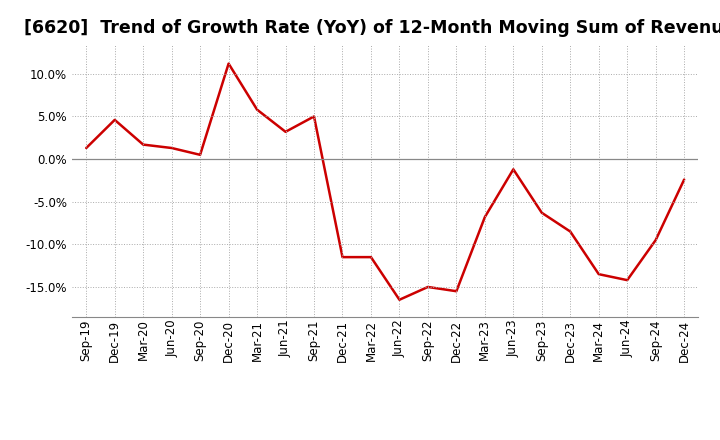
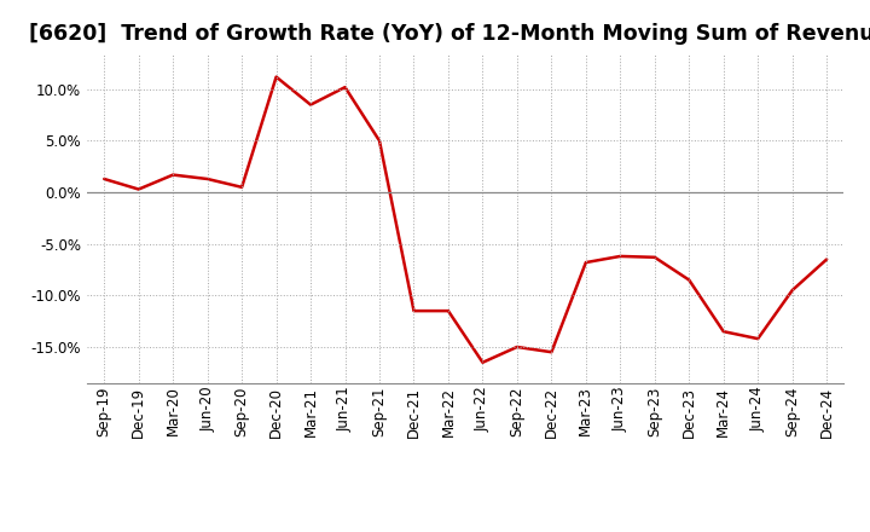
Dec-19: 4.6% -> 0.3%
Mar-21: 5.8% -> 8.5%
Jun-21: 3.2% -> 10.2%
Jun-23: -1.2% -> -6.2%
Dec-24: -2.4% -> -6.5%
